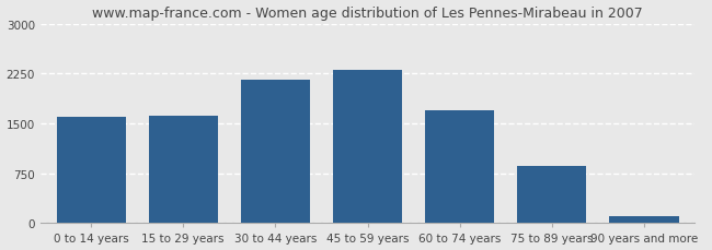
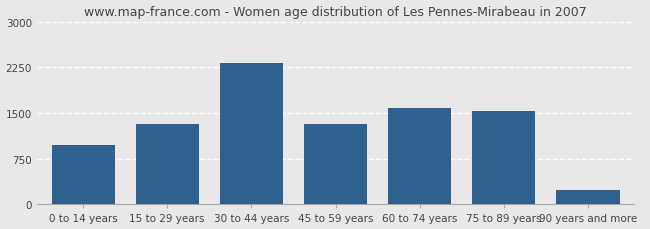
0 to 14 years: 1590 -> 980
15 to 29 years: 1620 -> 1320
30 to 44 years: 2150 -> 2320
45 to 59 years: 2300 -> 1320
60 to 74 years: 1690 -> 1580
75 to 89 years: 860 -> 1540
90 years and more: 110 -> 240
